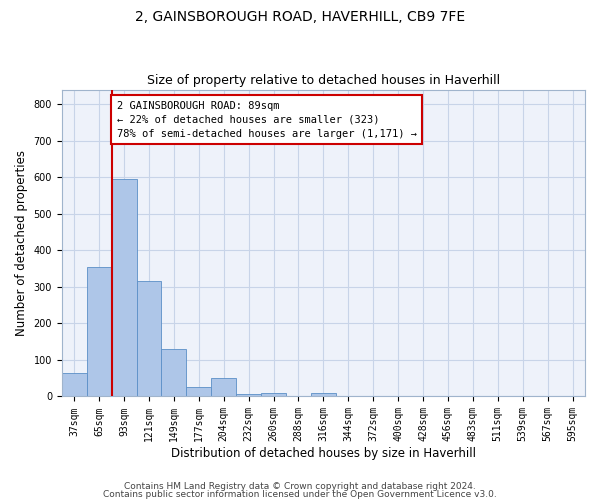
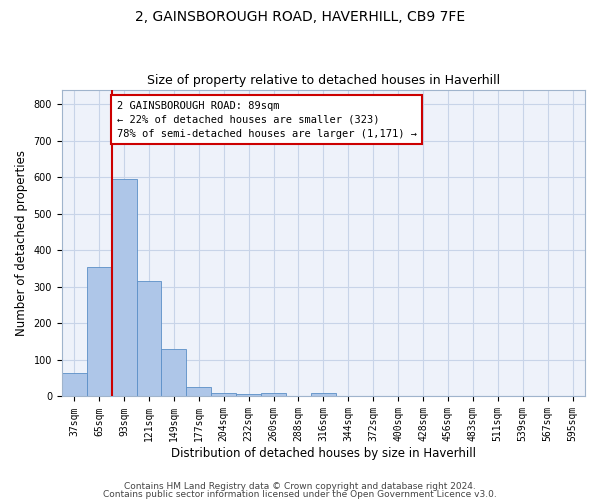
204sqm: 50 -> 10
